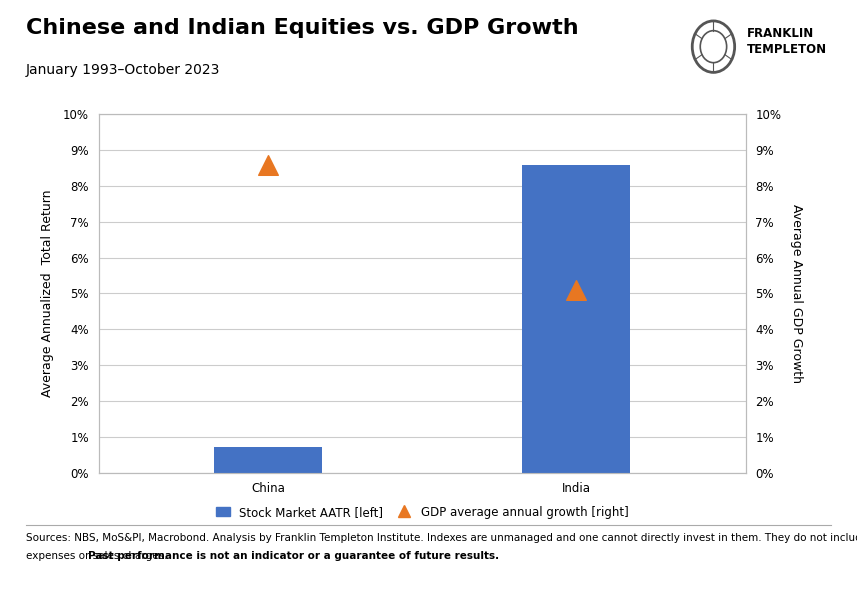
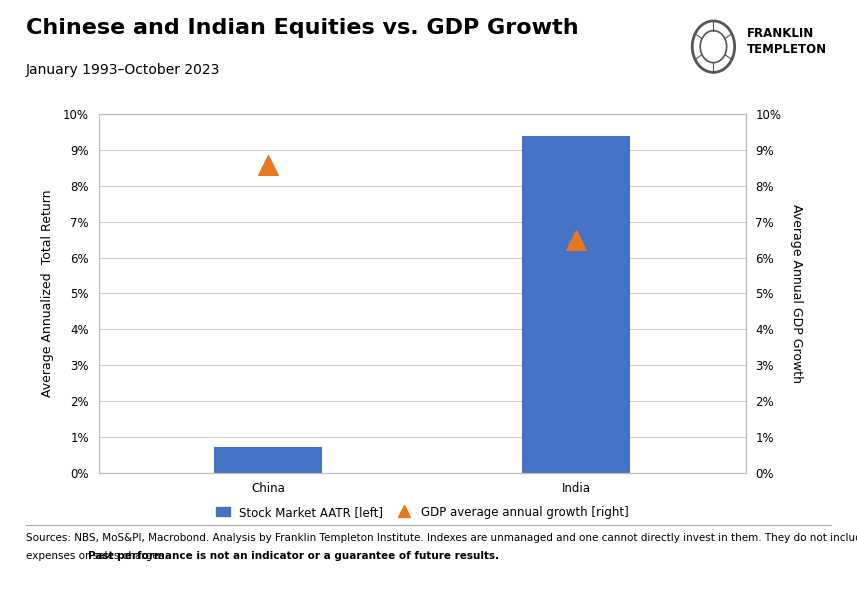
Stock Market AATR [left]/India: 8.6% -> 9.4%
GDP average annual growth [right]/India: 5.1% -> 6.5%
